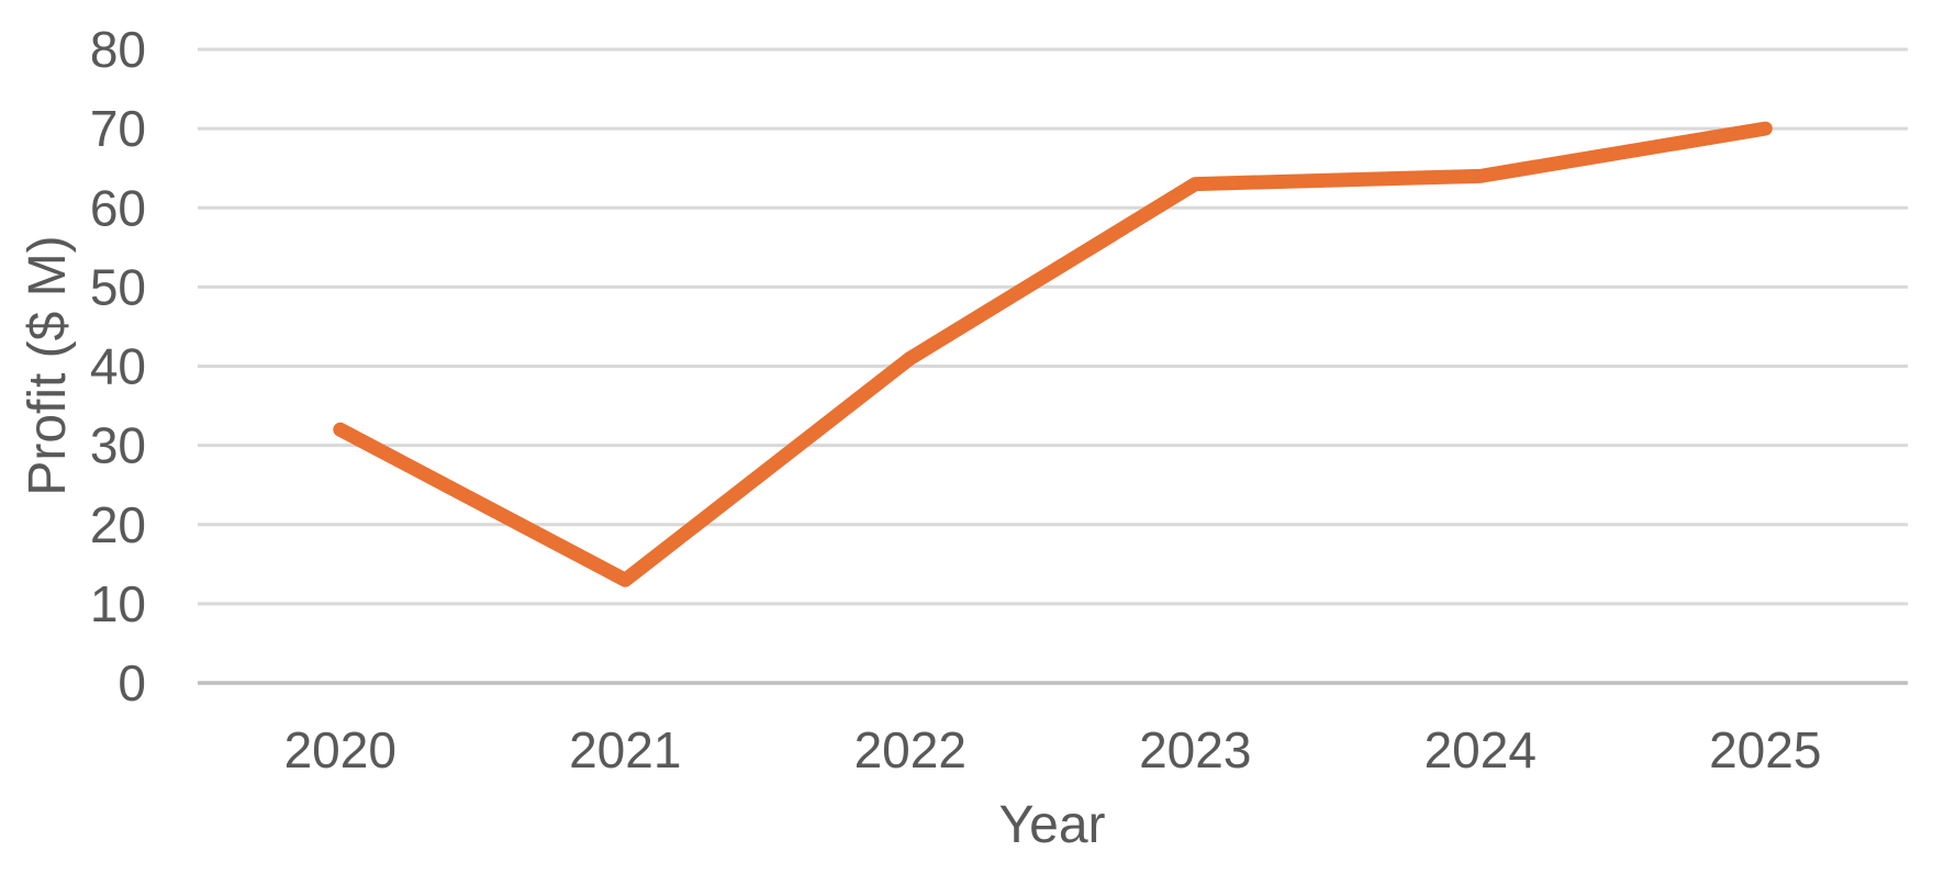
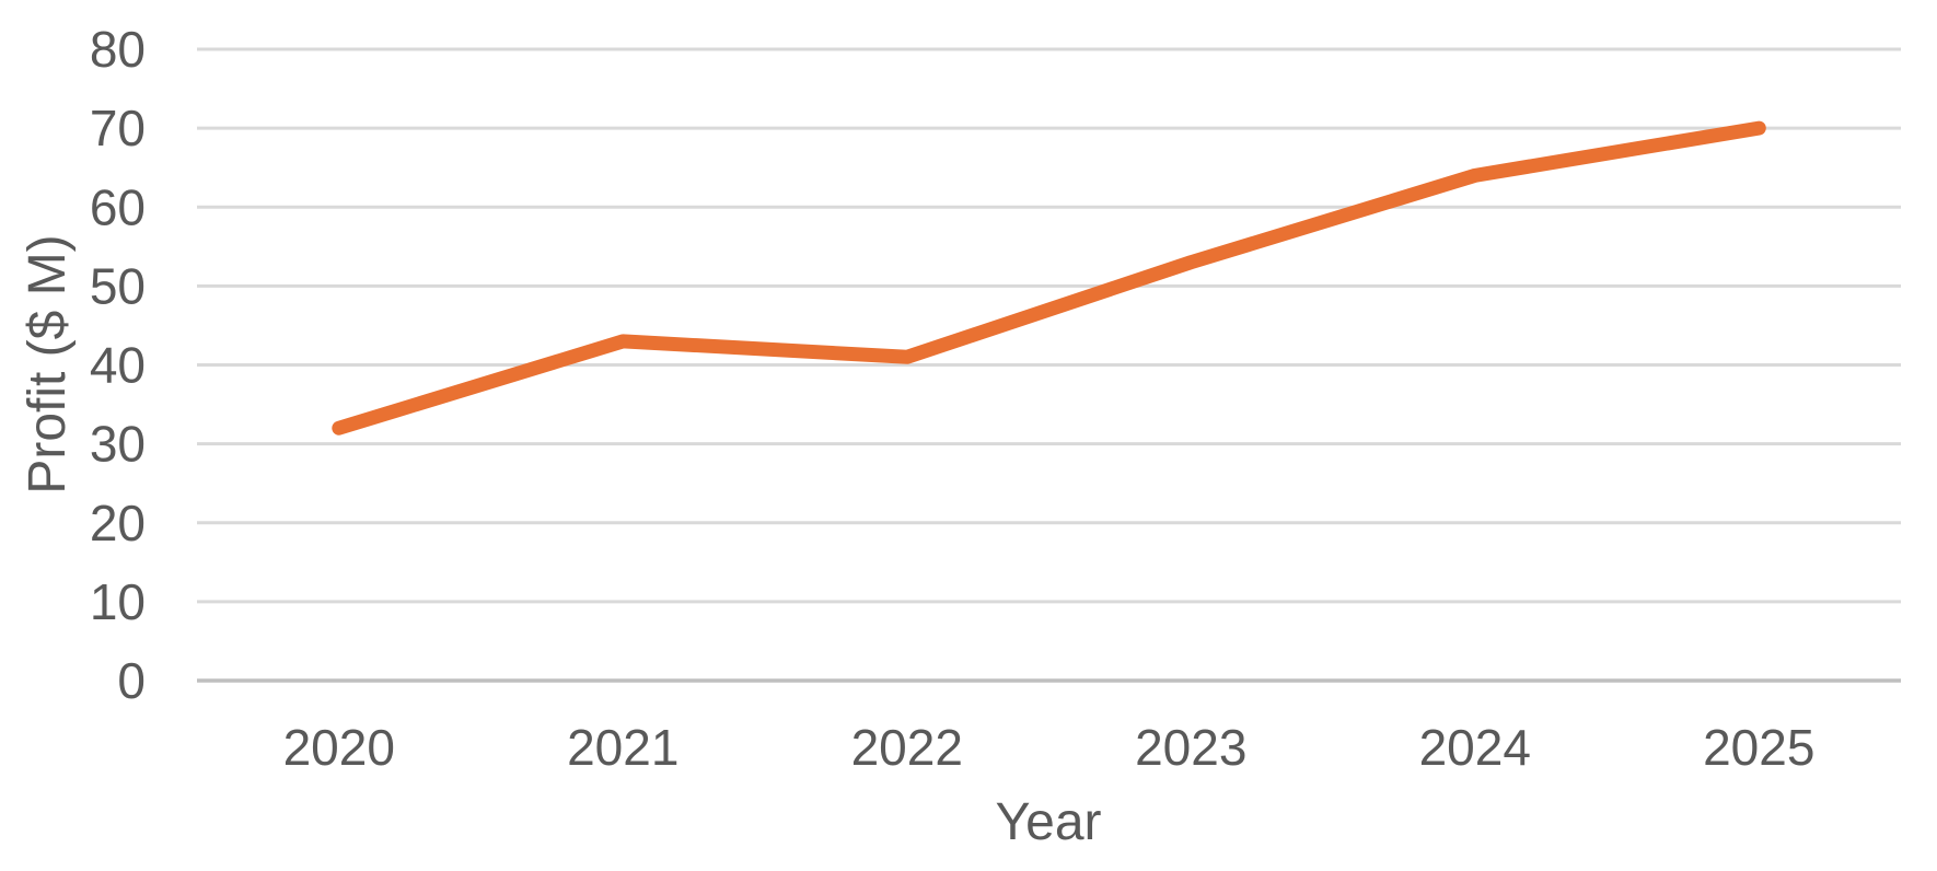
2021: 13 -> 43
2023: 63 -> 53
